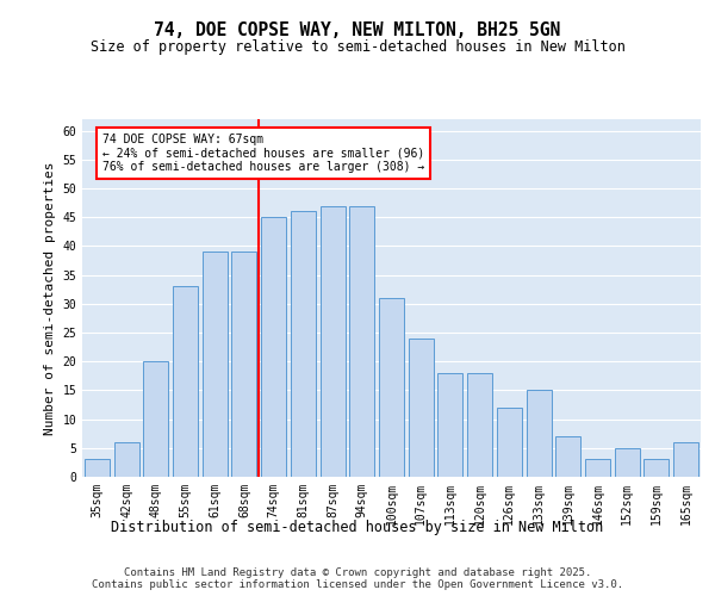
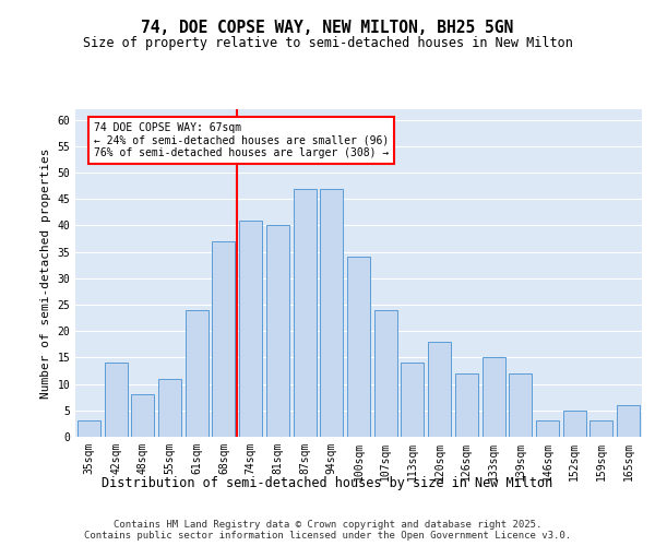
42sqm: 6 -> 14
48sqm: 20 -> 8
55sqm: 33 -> 11
61sqm: 39 -> 24
68sqm: 39 -> 37
74sqm: 45 -> 41
81sqm: 46 -> 40
100sqm: 31 -> 34
113sqm: 18 -> 14
139sqm: 7 -> 12
